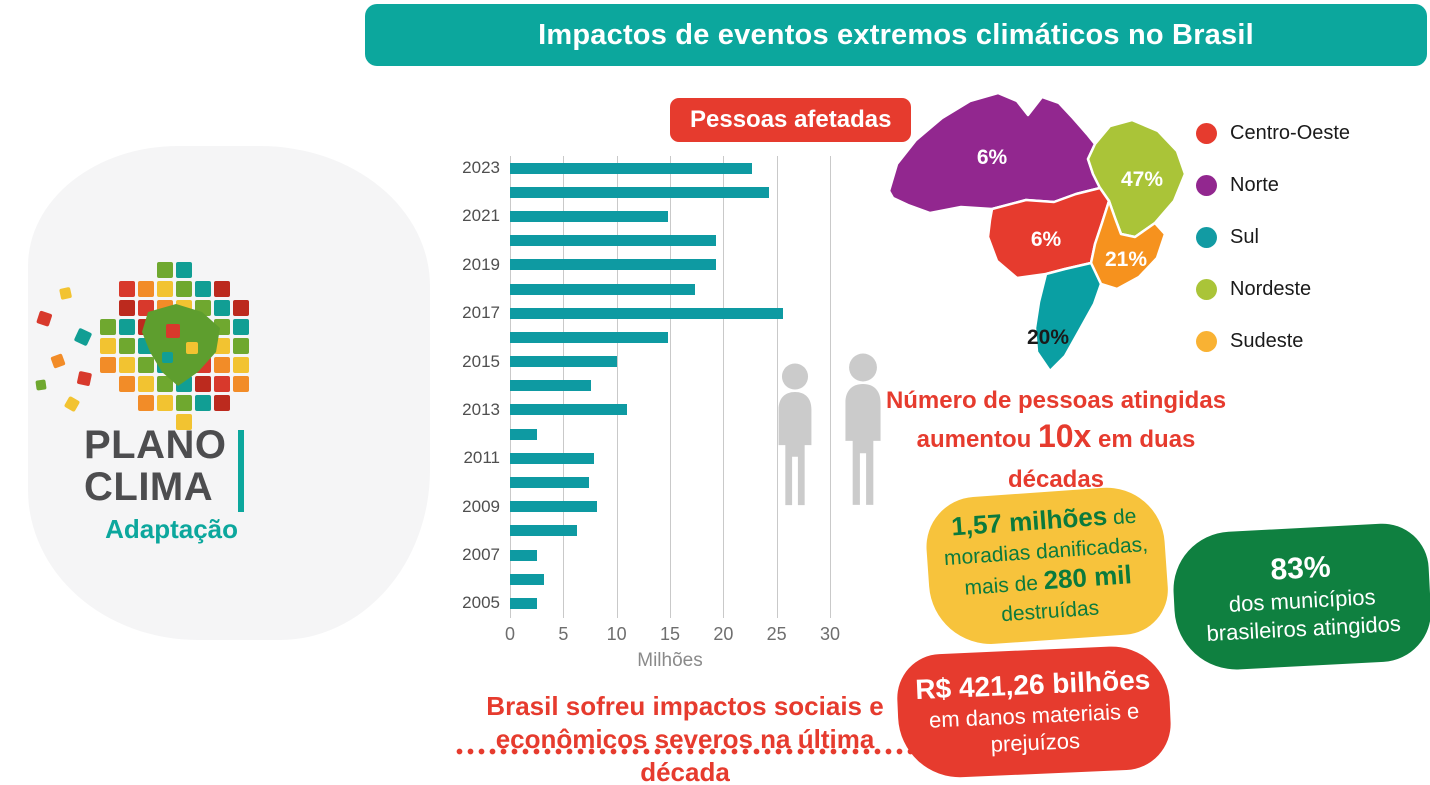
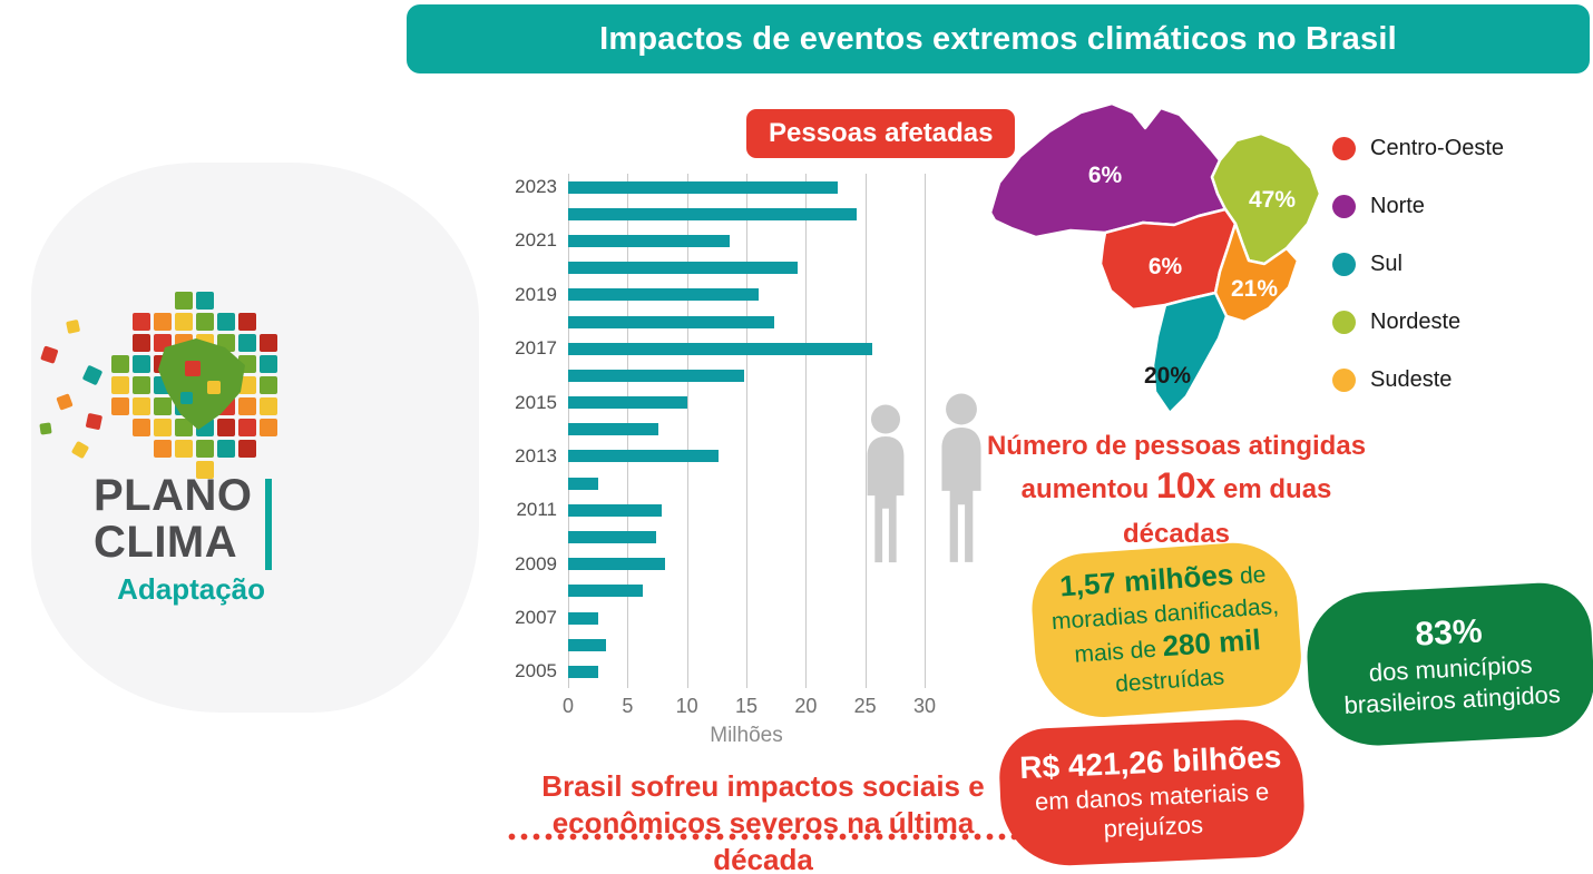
2021: 14.8 -> 13.6
2019: 19.3 -> 16.0
2013: 11.0 -> 12.7
